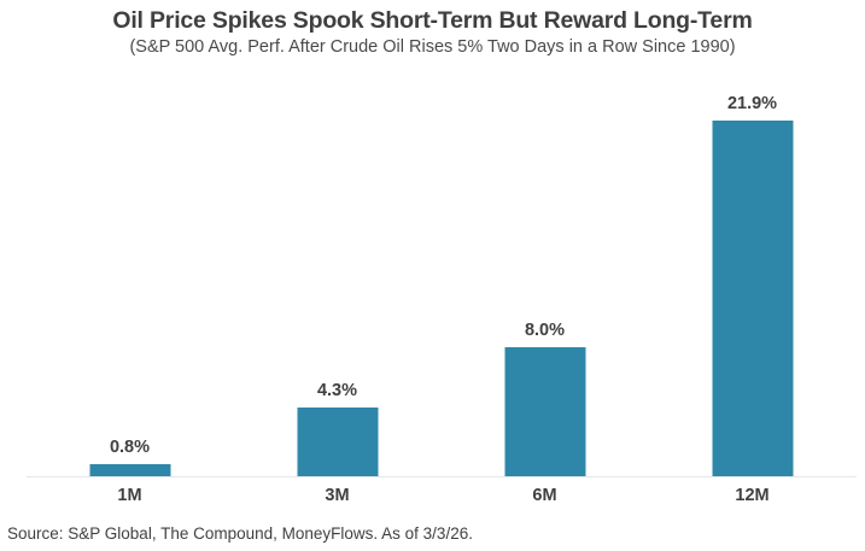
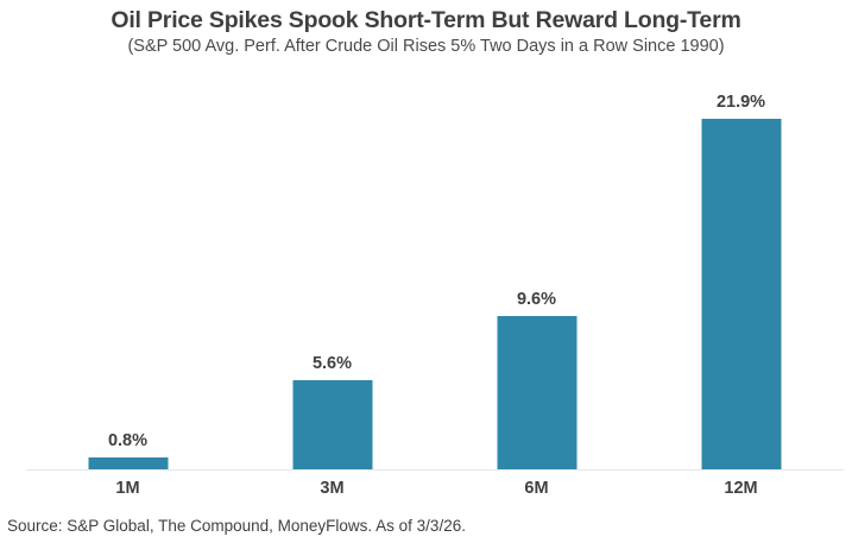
3M: 4.3% -> 5.6%
6M: 8.0% -> 9.6%
